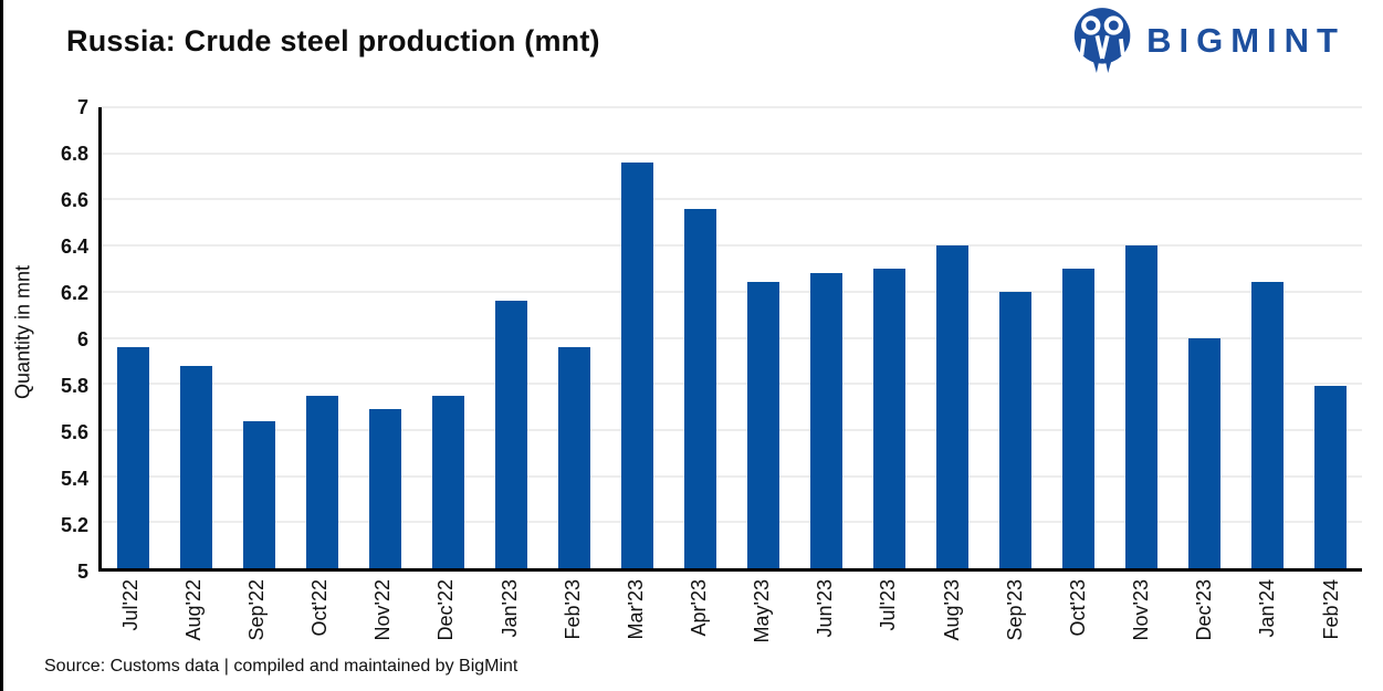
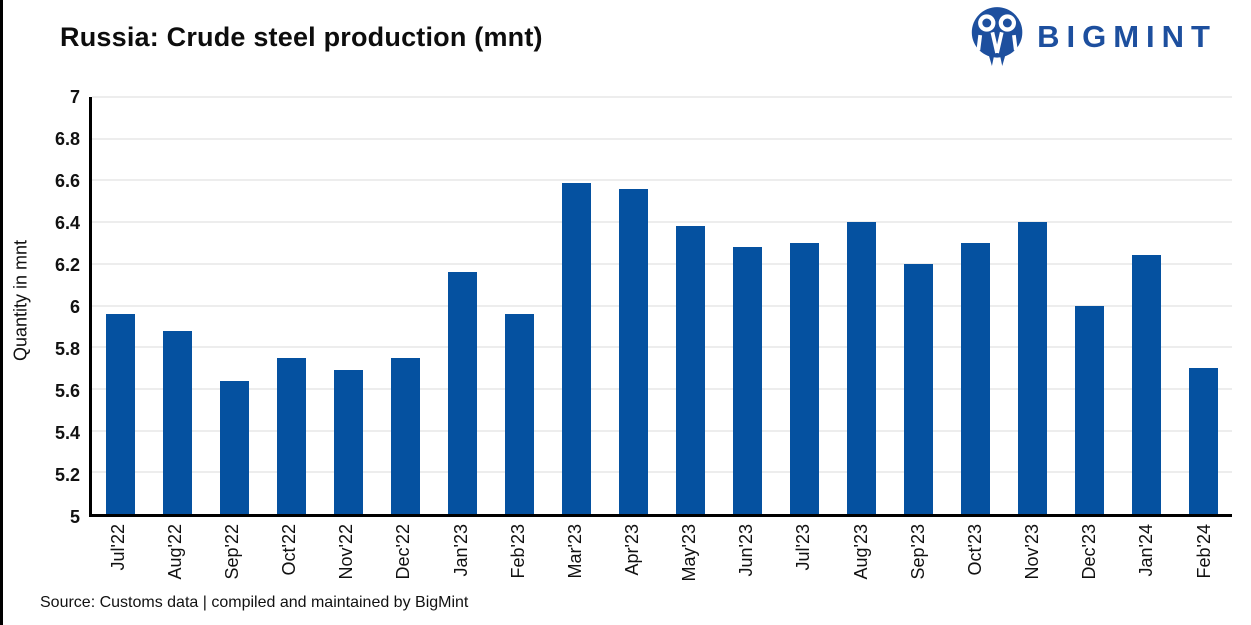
Mar'23: 6.76 -> 6.59
May'23: 6.24 -> 6.38
Feb'24: 5.79 -> 5.70
